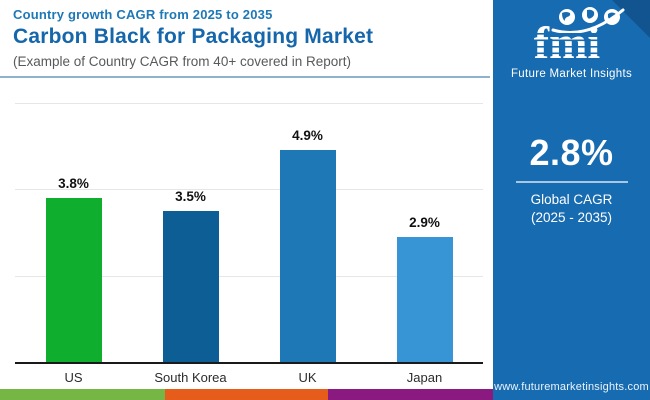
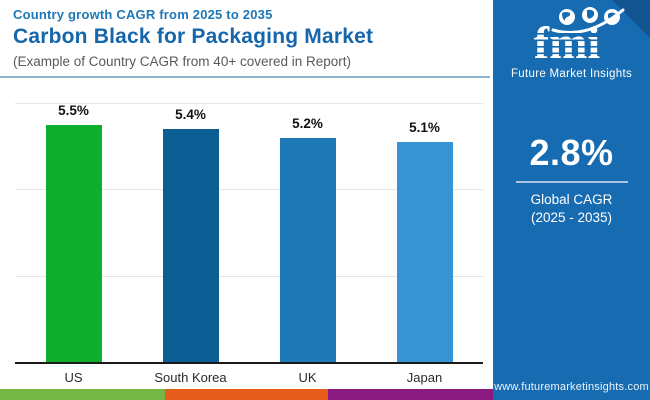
US: 3.8% -> 5.5%
South Korea: 3.5% -> 5.4%
UK: 4.9% -> 5.2%
Japan: 2.9% -> 5.1%
